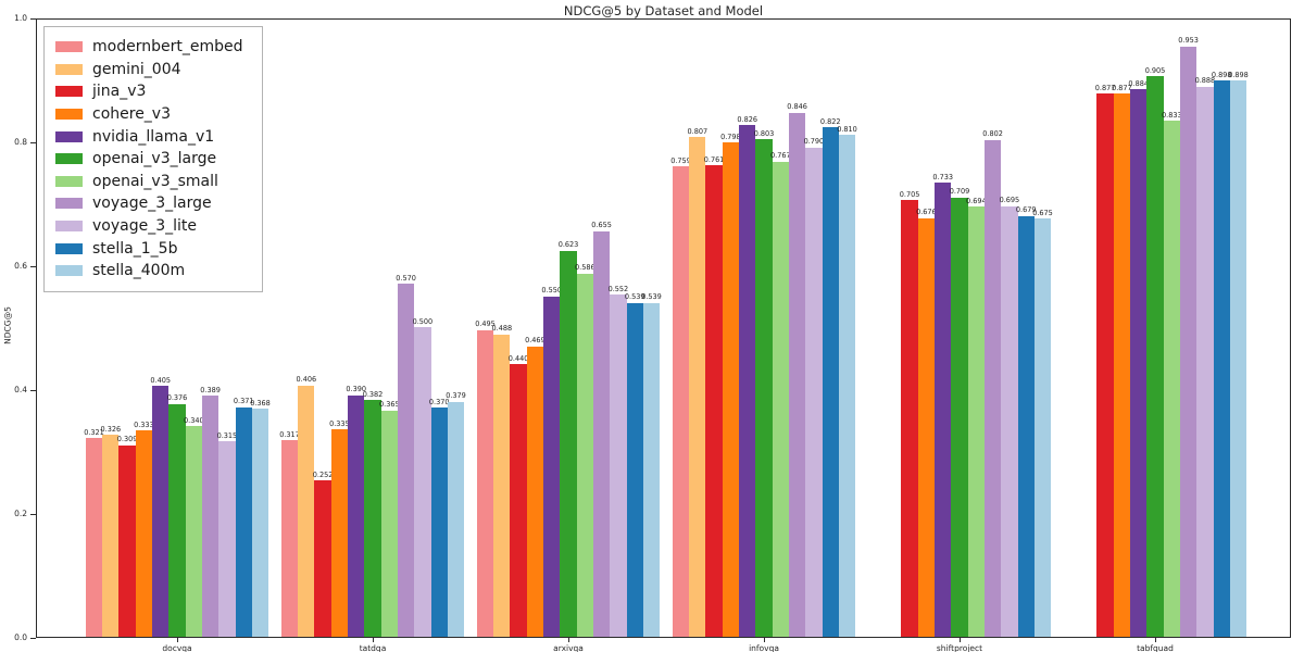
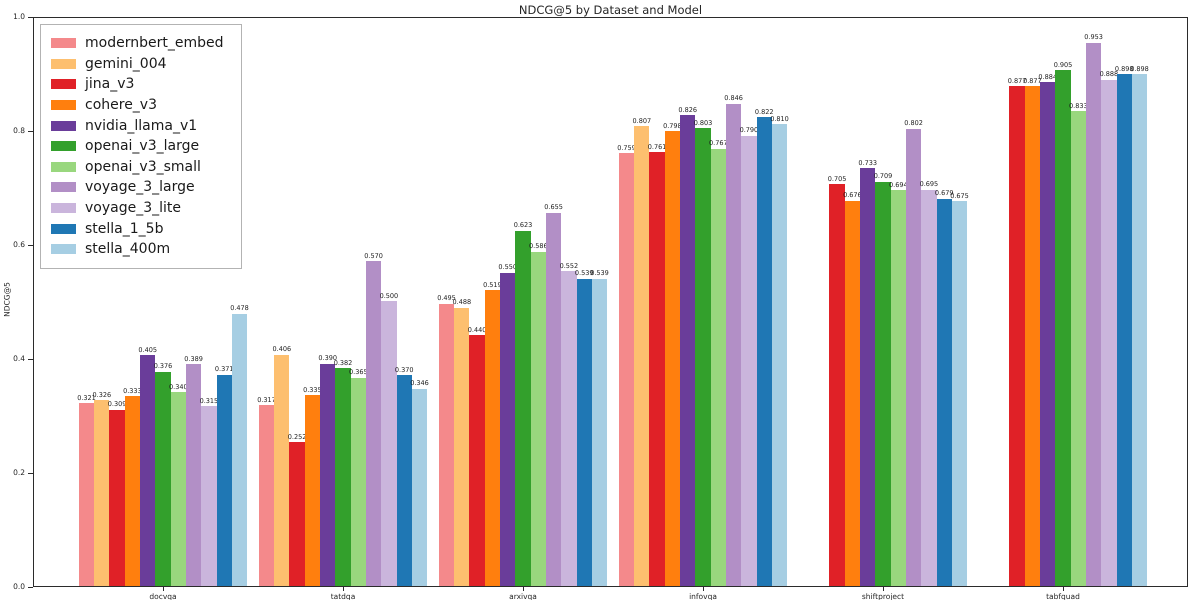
stella_400m/docvqa: 0.368 -> 0.478
stella_400m/tatdqa: 0.379 -> 0.346
cohere_v3/arxivqa: 0.469 -> 0.519
